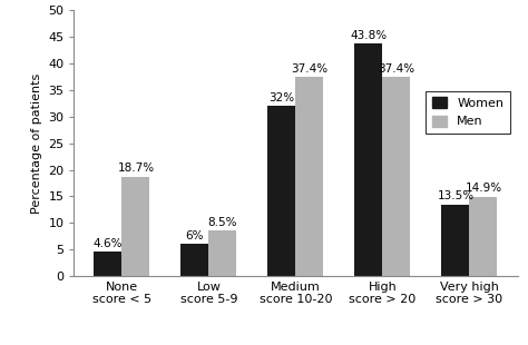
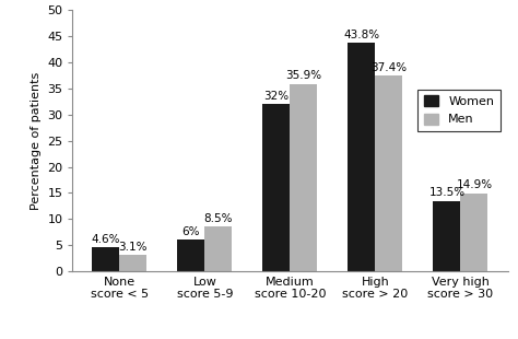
Men/None score < 5: 18.7% -> 3.1%
Men/Medium score 10-20: 37.4% -> 35.9%
